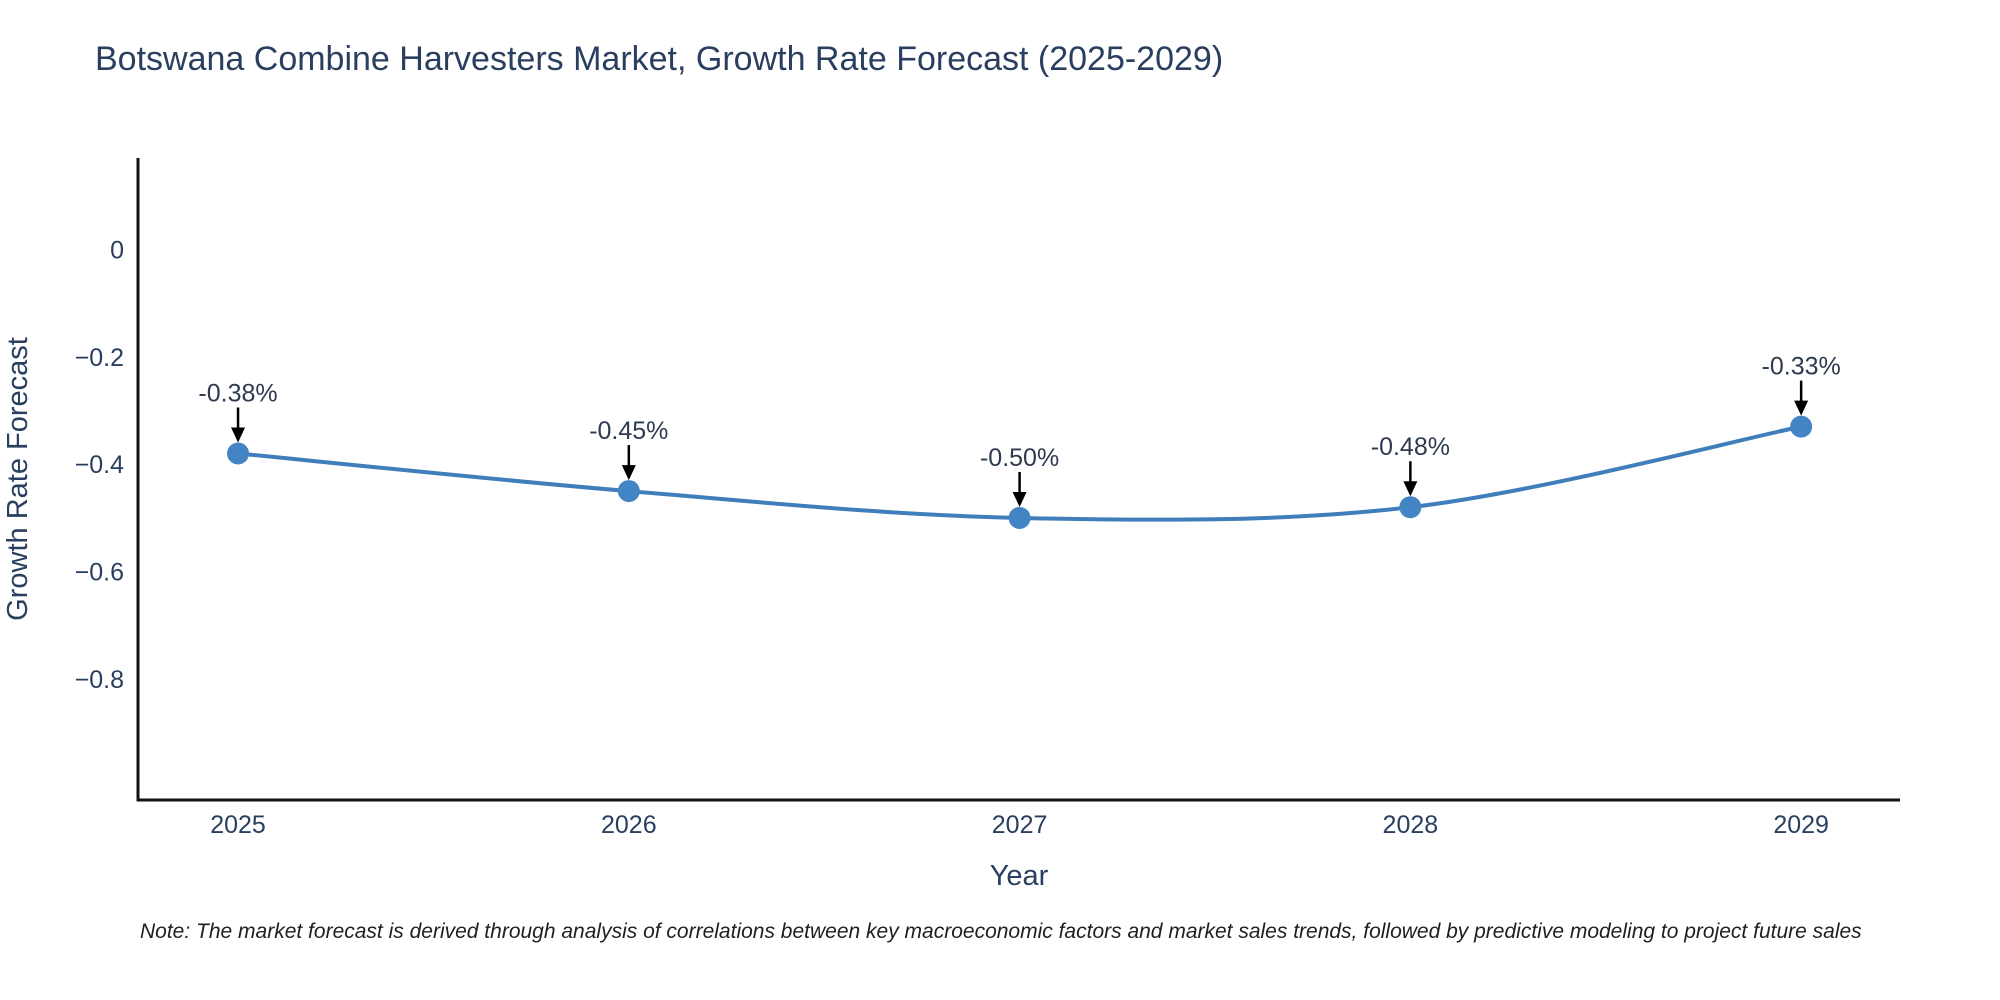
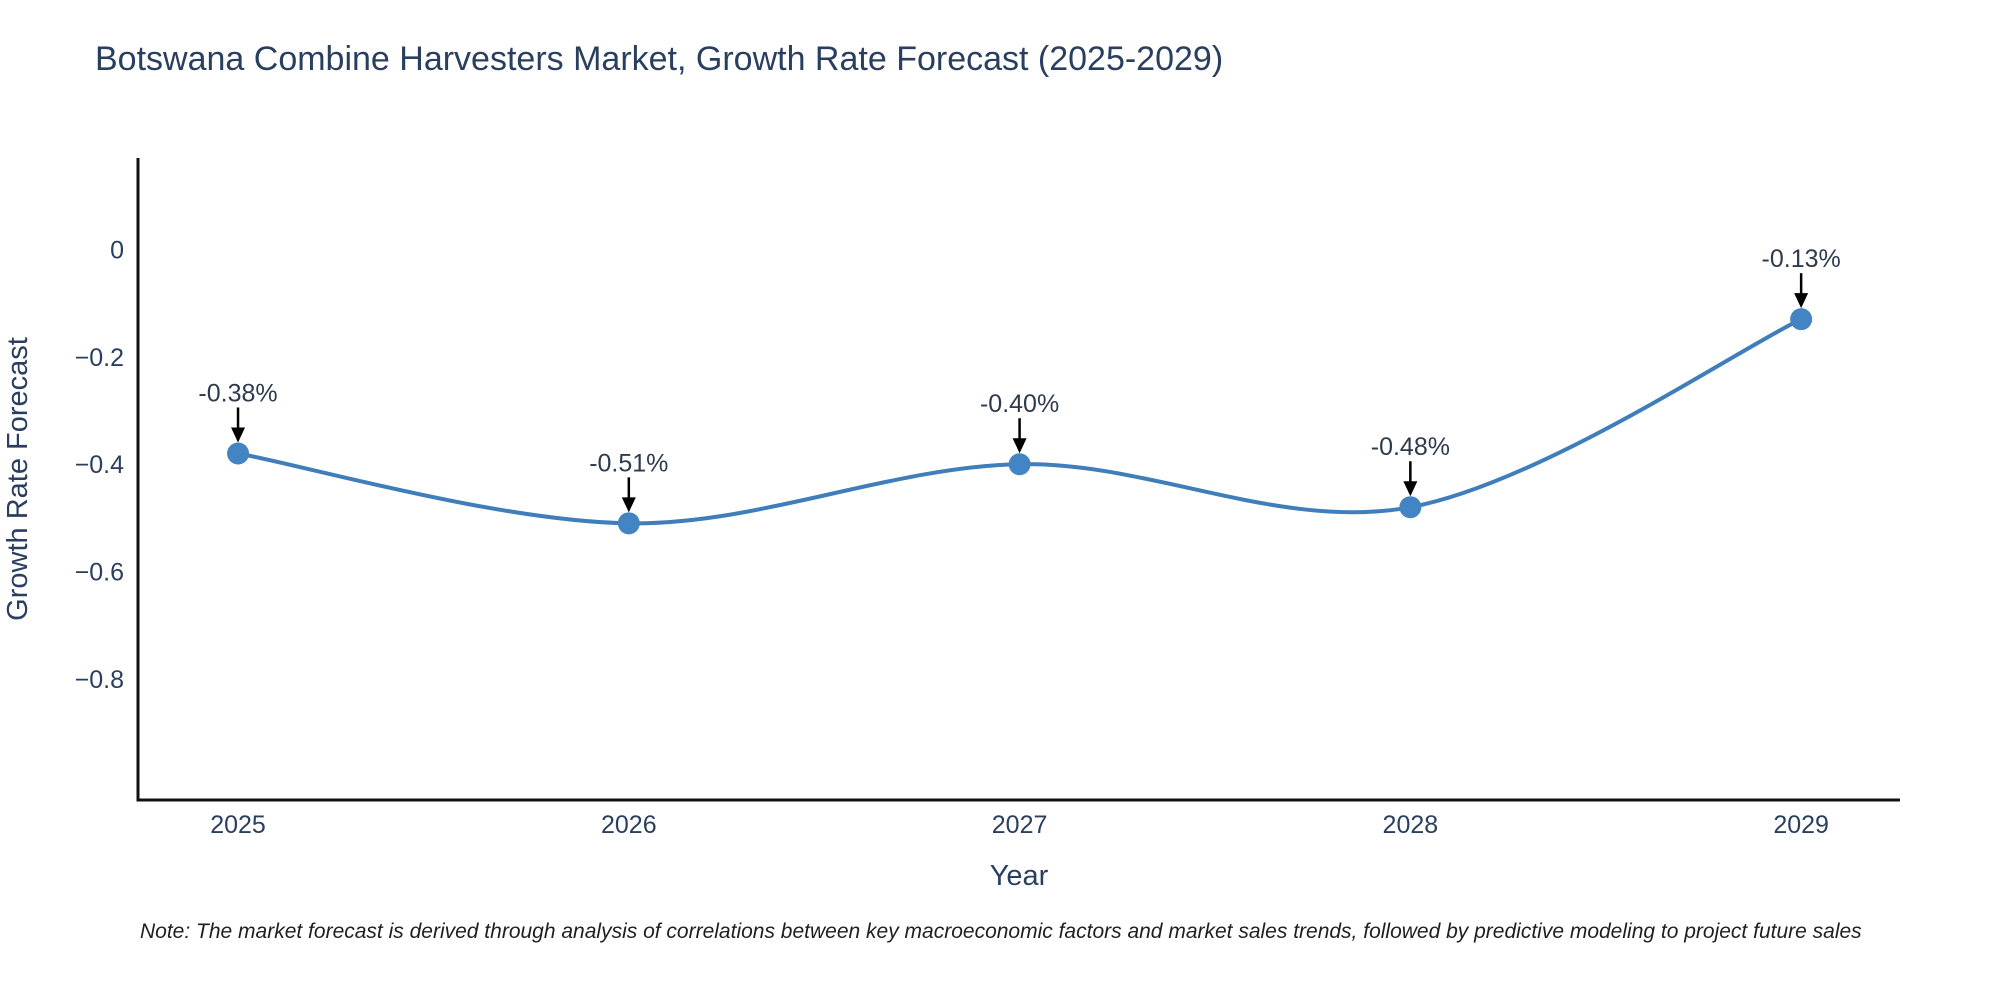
2026: -0.45% -> -0.51%
2027: -0.50% -> -0.40%
2029: -0.33% -> -0.13%
